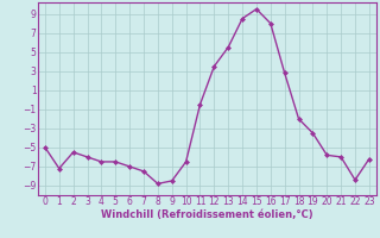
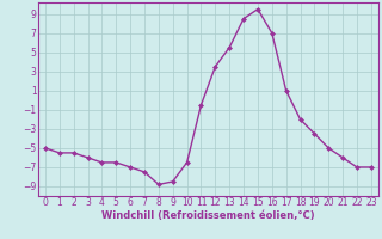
1: -7.2 -> -5.5
16: 8.0 -> 7.0
17: 2.8 -> 1.0
20: -5.8 -> -5.0
22: -8.4 -> -7.0
23: -6.2 -> -7.0
